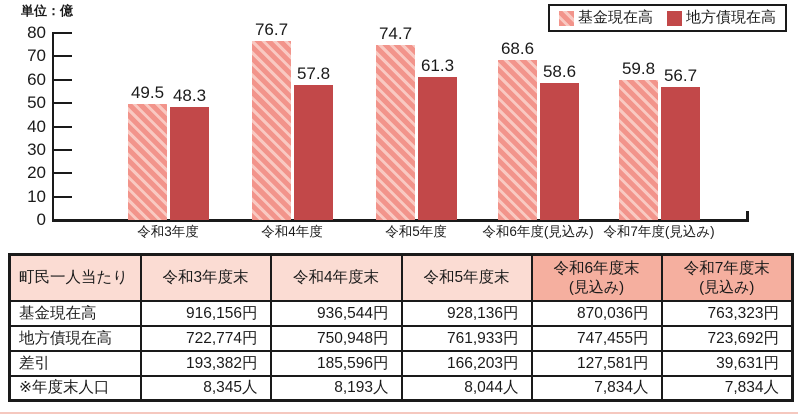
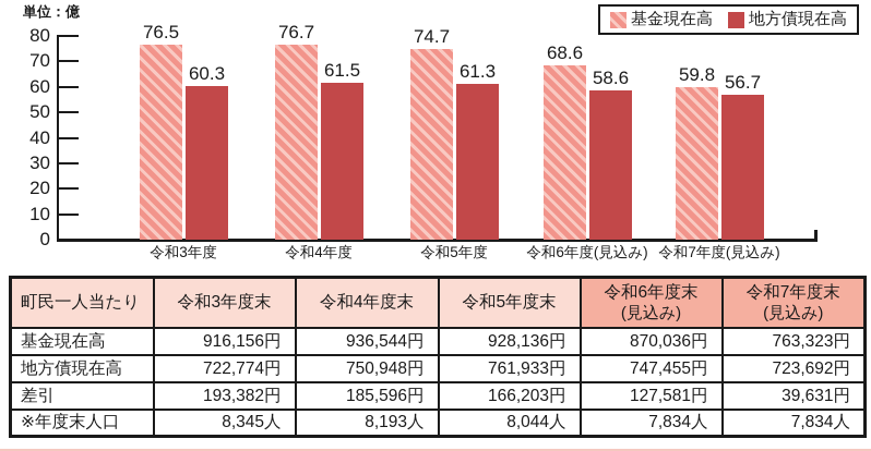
基金現在高/令和3年度: 49.5 -> 76.5
地方債現在高/令和3年度: 48.3 -> 60.3
地方債現在高/令和4年度: 57.8 -> 61.5
